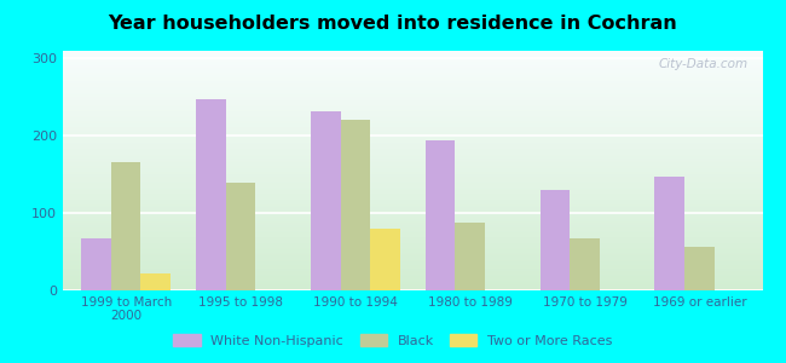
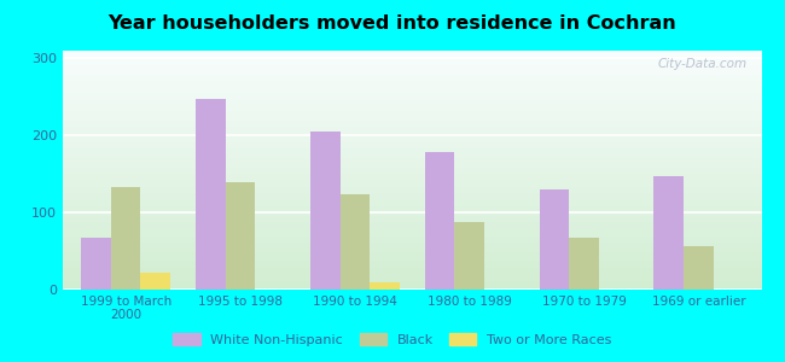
Black/1999 to March 2000: 166 -> 133
White Non-Hispanic/1990 to 1994: 232 -> 205
Black/1990 to 1994: 220 -> 123
Two or More Races/1990 to 1994: 80 -> 10
White Non-Hispanic/1980 to 1989: 194 -> 178
